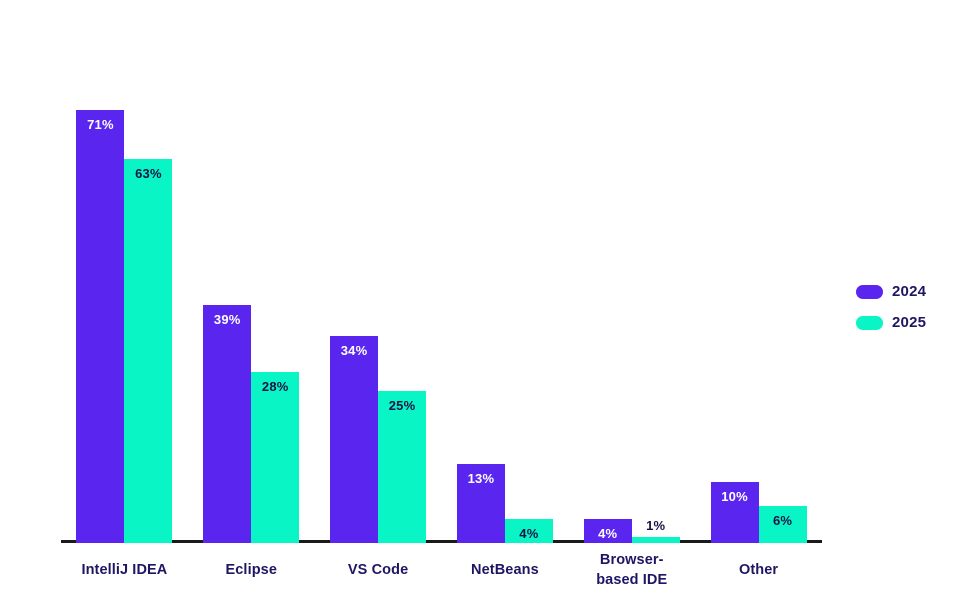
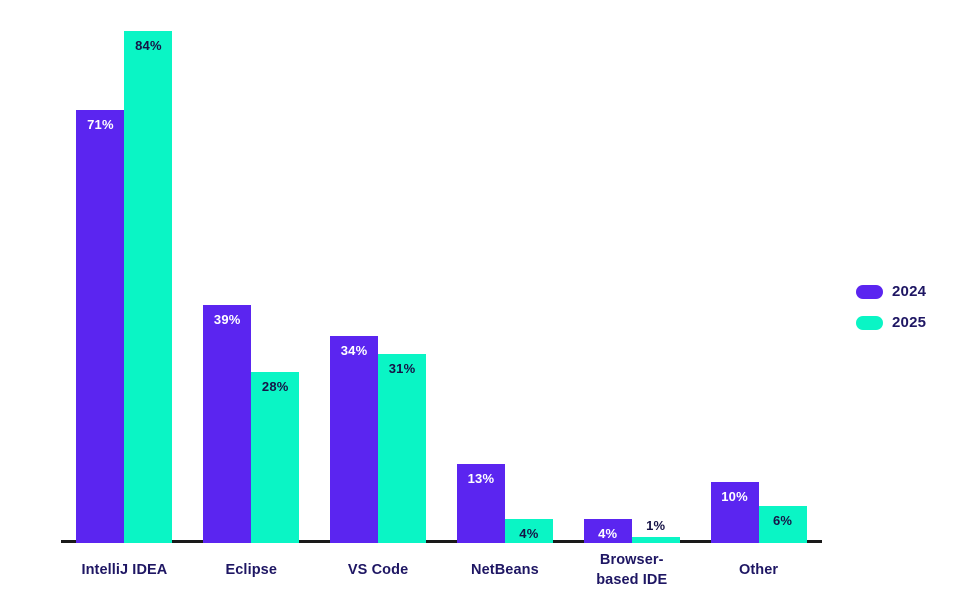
2025/IntelliJ IDEA: 63% -> 84%
2025/VS Code: 25% -> 31%
